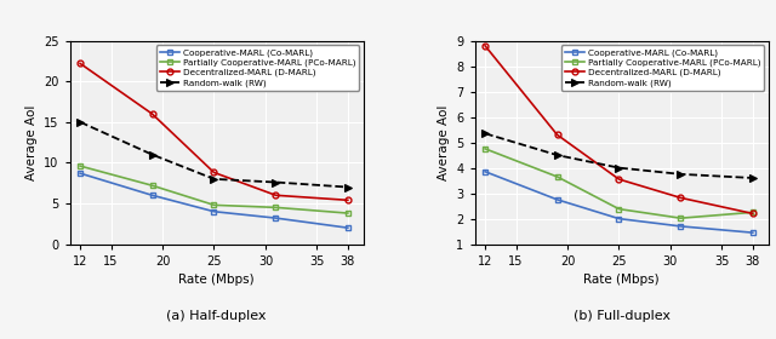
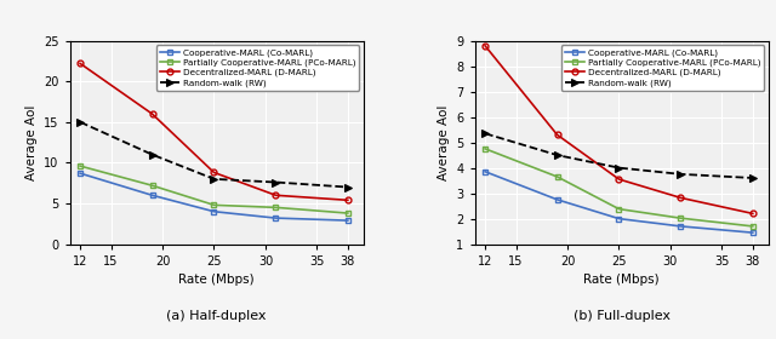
(a) Half-duplex/Cooperative-MARL (Co-MARL)/38: 2.0 -> 2.9
(b) Full-duplex/Partially Cooperative-MARL (PCo-MARL)/38: 2.25 -> 1.70
